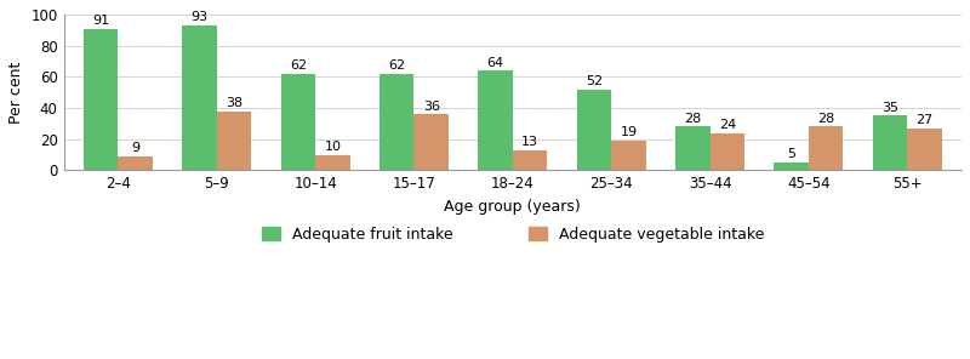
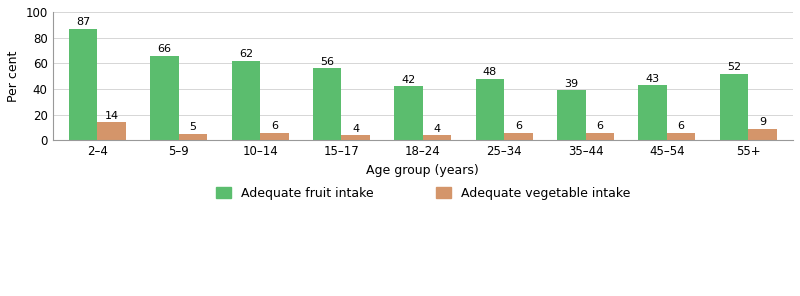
Adequate fruit intake/2–4: 91 -> 87
Adequate vegetable intake/2–4: 9 -> 14
Adequate fruit intake/5–9: 93 -> 66
Adequate vegetable intake/5–9: 38 -> 5
Adequate vegetable intake/10–14: 10 -> 6
Adequate fruit intake/15–17: 62 -> 56
Adequate vegetable intake/15–17: 36 -> 4
Adequate fruit intake/18–24: 64 -> 42
Adequate vegetable intake/18–24: 13 -> 4
Adequate fruit intake/25–34: 52 -> 48
Adequate vegetable intake/25–34: 19 -> 6
Adequate fruit intake/35–44: 28 -> 39
Adequate vegetable intake/35–44: 24 -> 6
Adequate fruit intake/45–54: 5 -> 43
Adequate vegetable intake/45–54: 28 -> 6
Adequate fruit intake/55+: 35 -> 52
Adequate vegetable intake/55+: 27 -> 9
